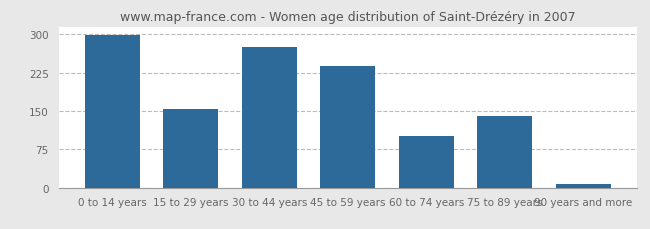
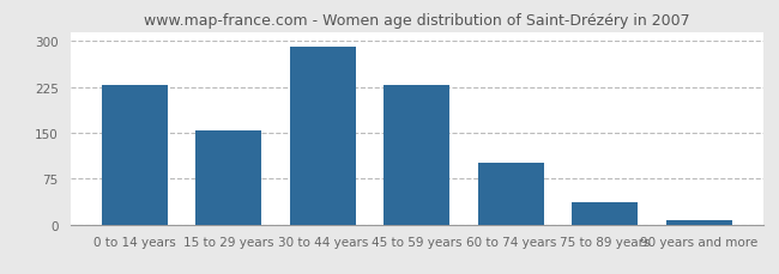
0 to 14 years: 298 -> 228
30 to 44 years: 276 -> 291
45 to 59 years: 238 -> 228
75 to 89 years: 140 -> 37
